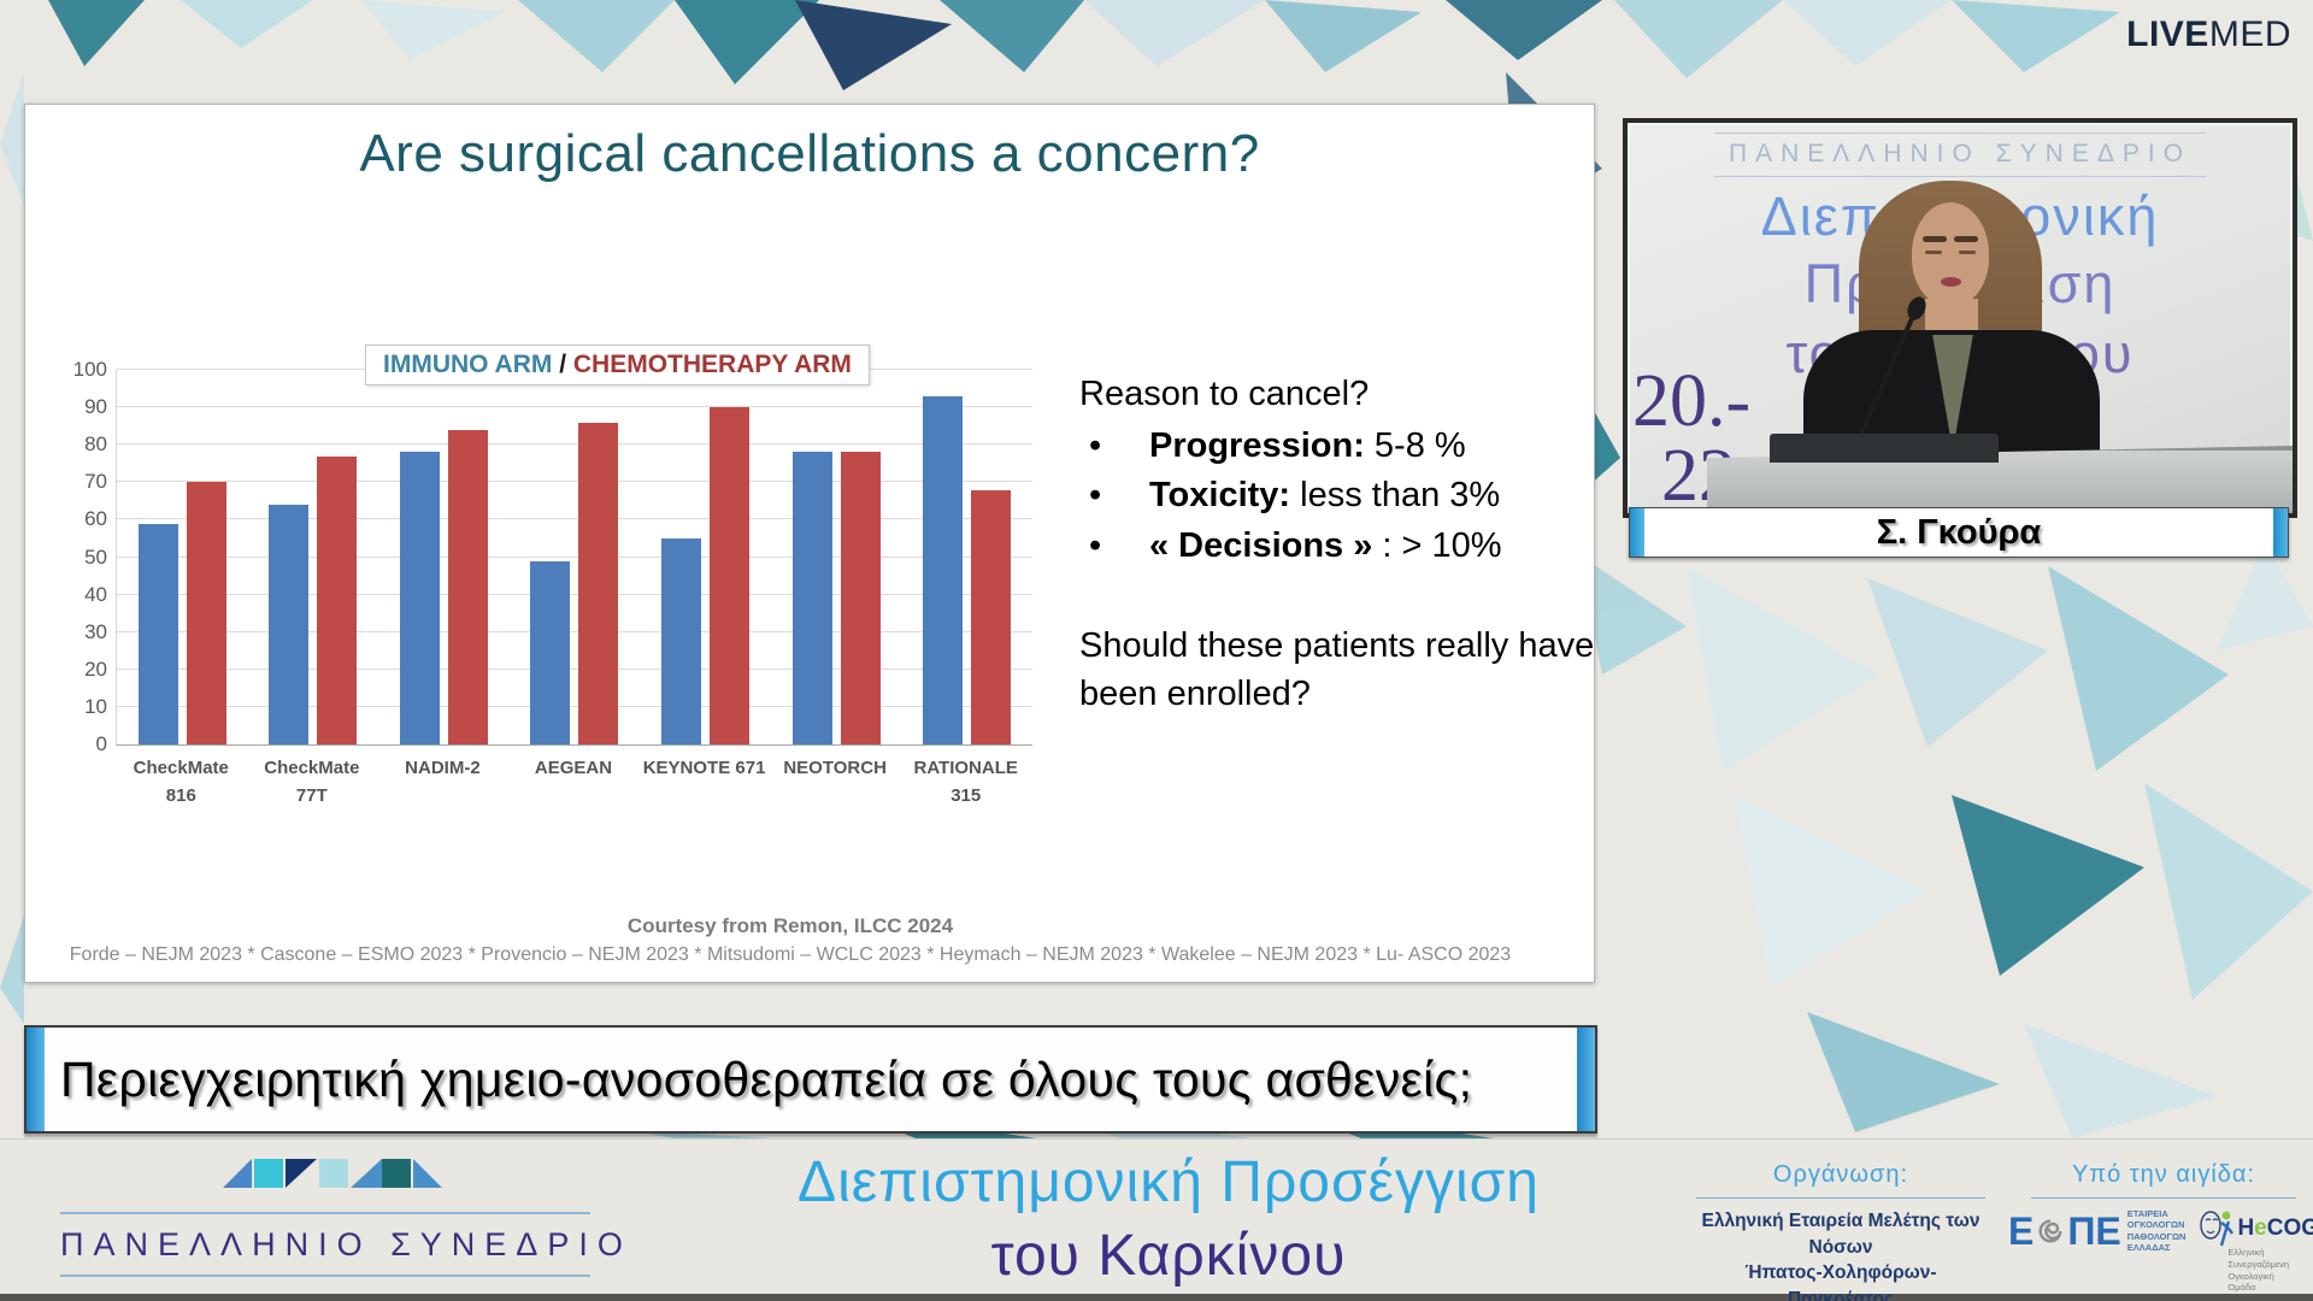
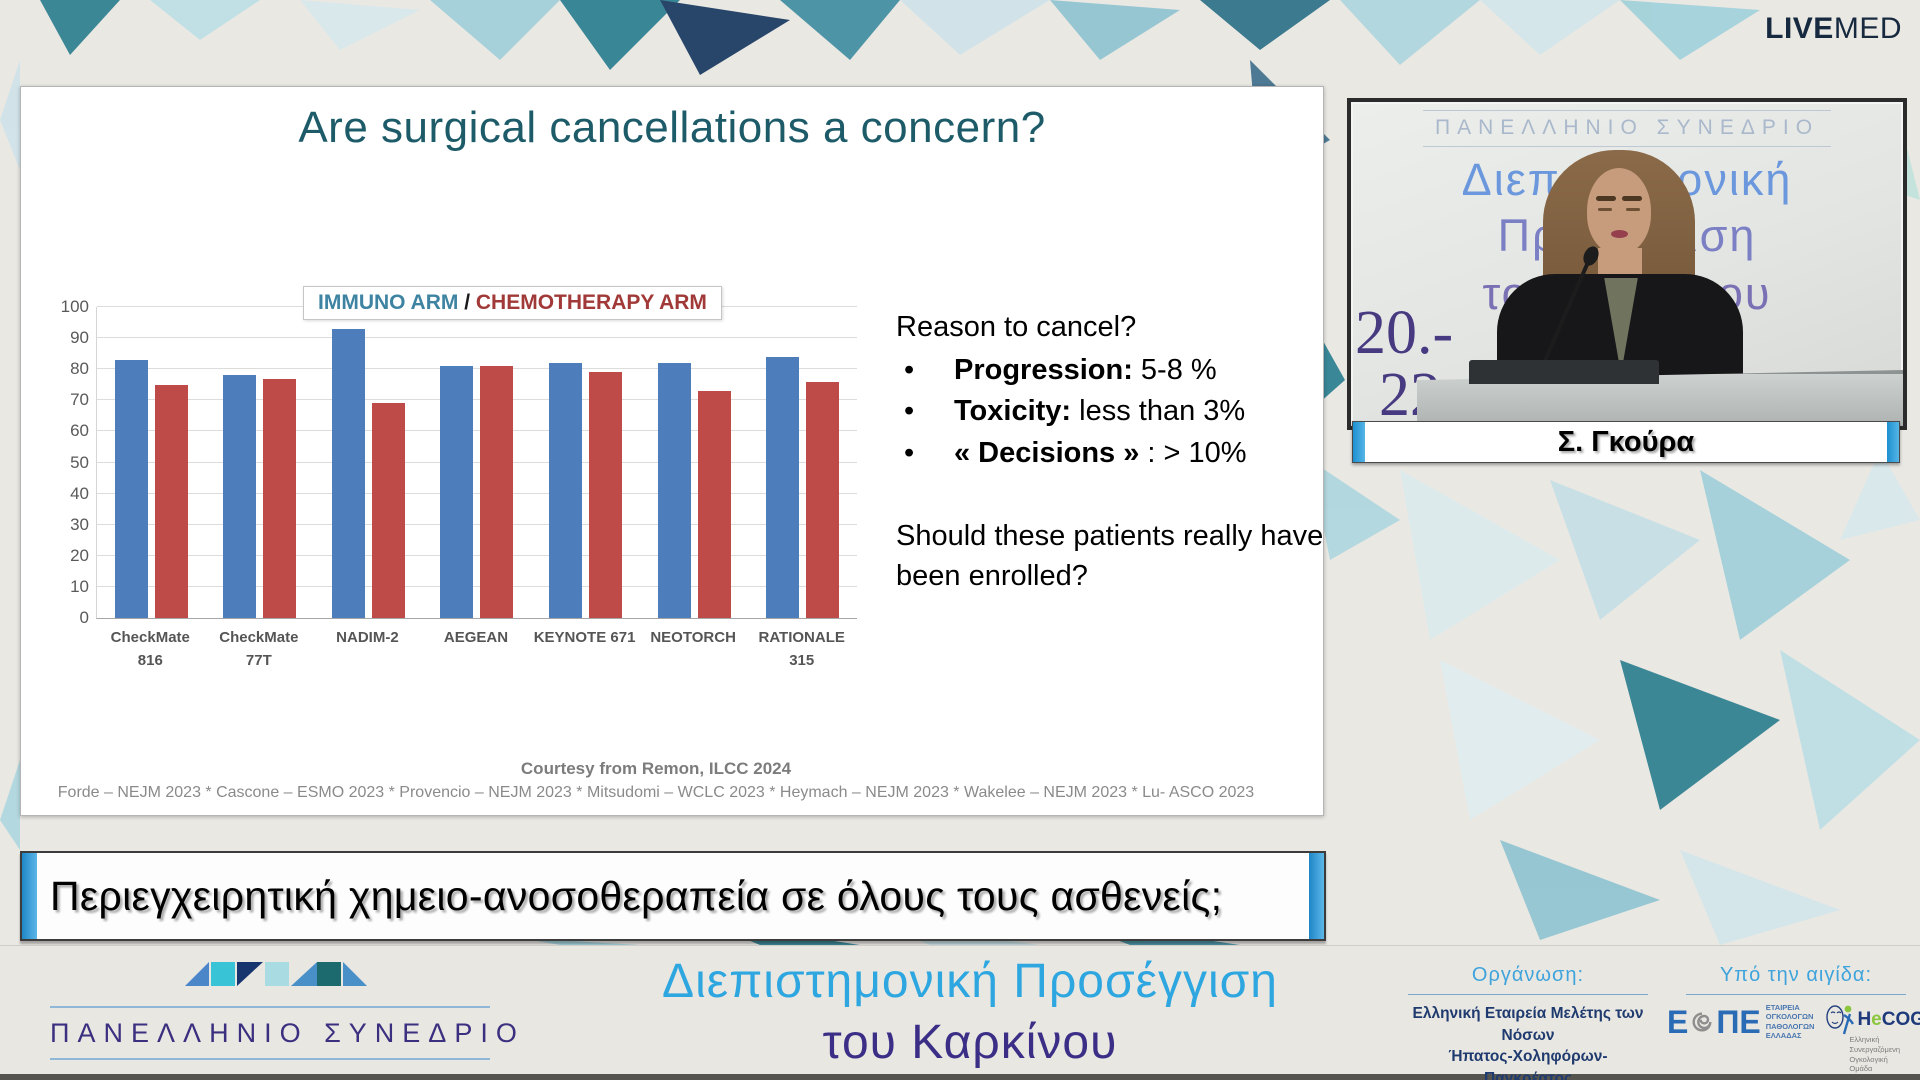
IMMUNO ARM/CheckMate 816: 59 -> 83
CHEMOTHERAPY ARM/CheckMate 816: 70 -> 75
IMMUNO ARM/CheckMate 77T: 64 -> 78
IMMUNO ARM/NADIM-2: 78 -> 93
CHEMOTHERAPY ARM/NADIM-2: 84 -> 69
IMMUNO ARM/AEGEAN: 49 -> 81
CHEMOTHERAPY ARM/AEGEAN: 86 -> 81
IMMUNO ARM/KEYNOTE 671: 55 -> 82
CHEMOTHERAPY ARM/KEYNOTE 671: 90 -> 79
IMMUNO ARM/NEOTORCH: 78 -> 82
CHEMOTHERAPY ARM/NEOTORCH: 78 -> 73
IMMUNO ARM/RATIONALE 315: 93 -> 84
CHEMOTHERAPY ARM/RATIONALE 315: 68 -> 76
